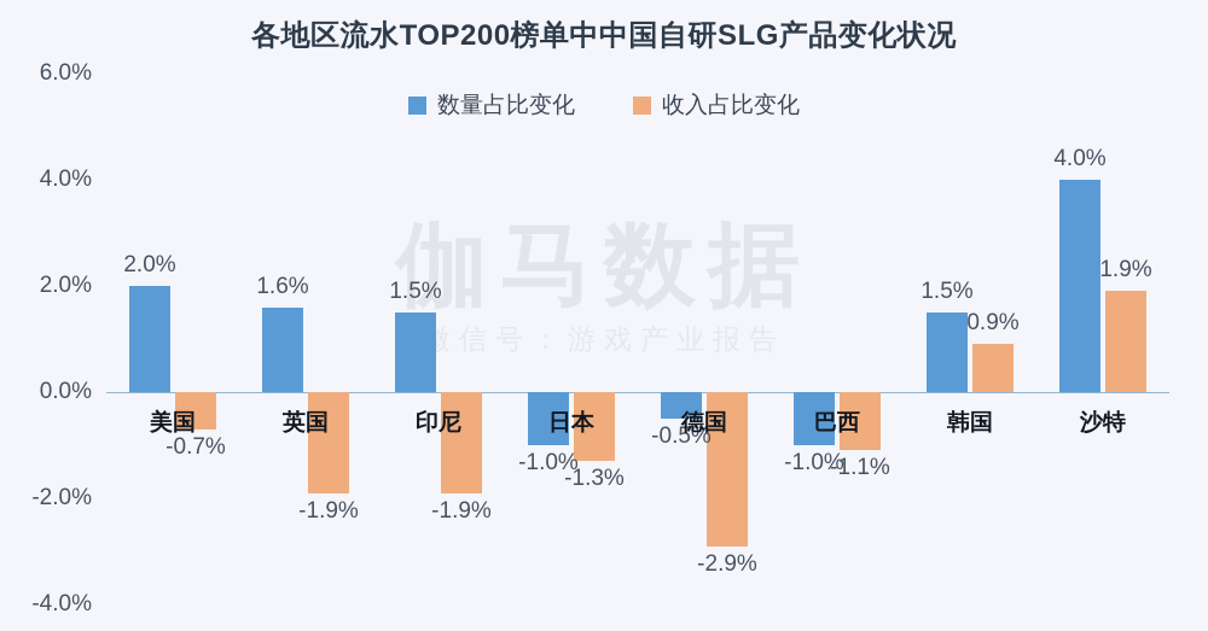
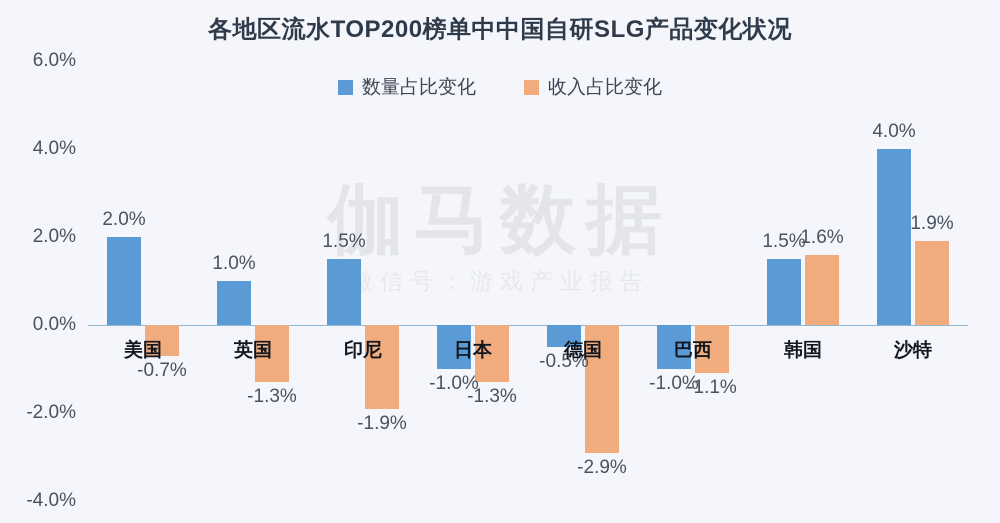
数量占比变化/英国: 1.6% -> 1.0%
收入占比变化/英国: -1.9% -> -1.3%
收入占比变化/韩国: 0.9% -> 1.6%
